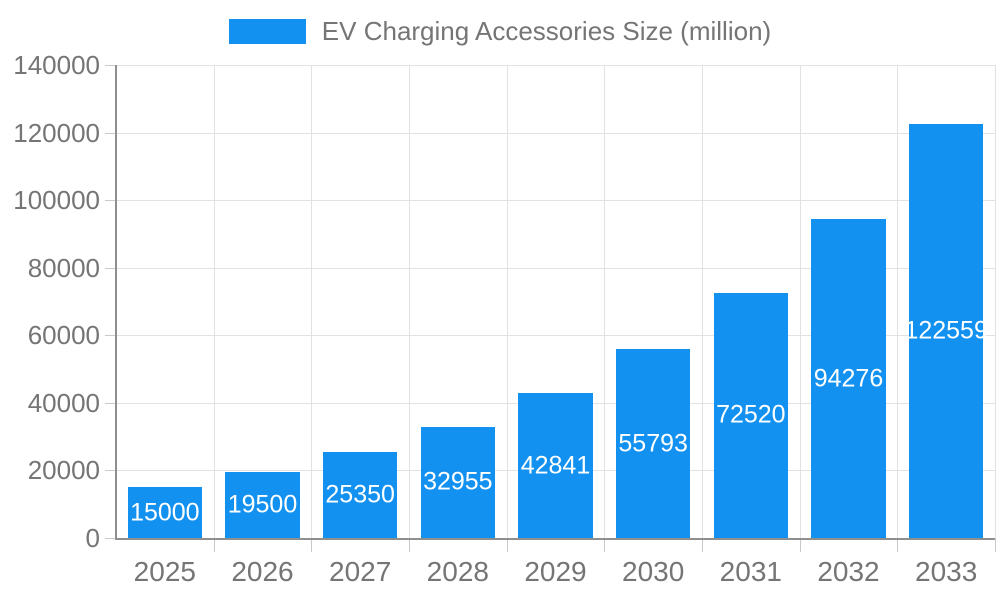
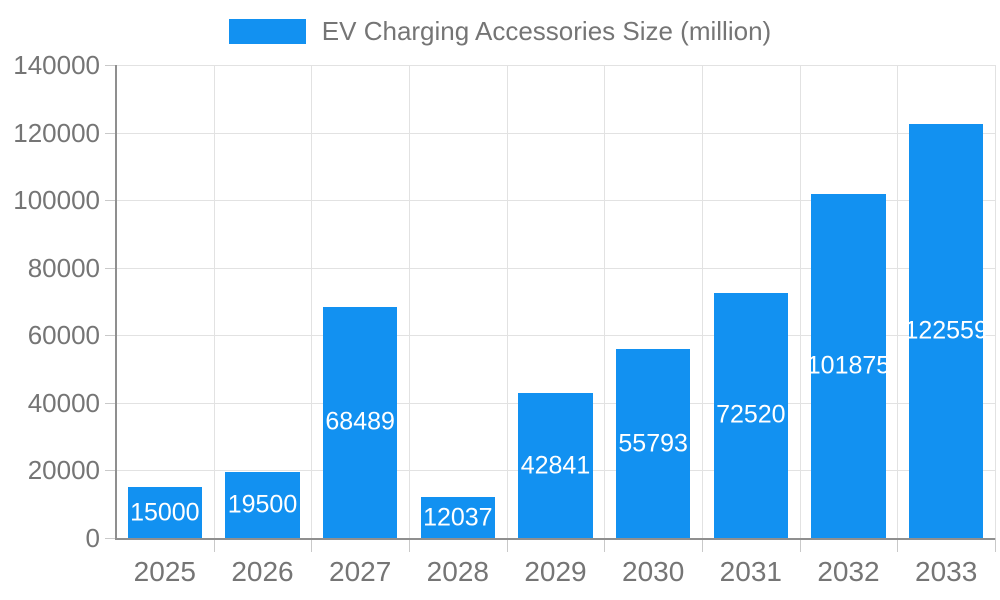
2027: 25350 -> 68489
2028: 32955 -> 12037
2032: 94276 -> 101875
